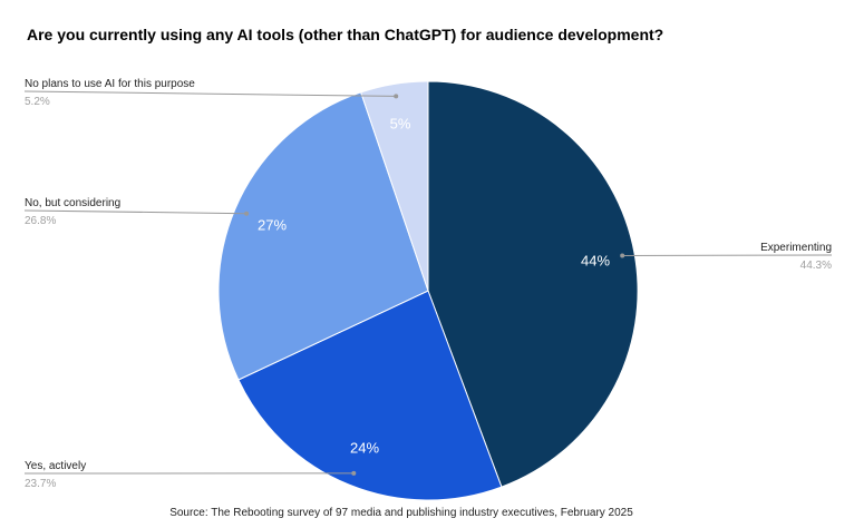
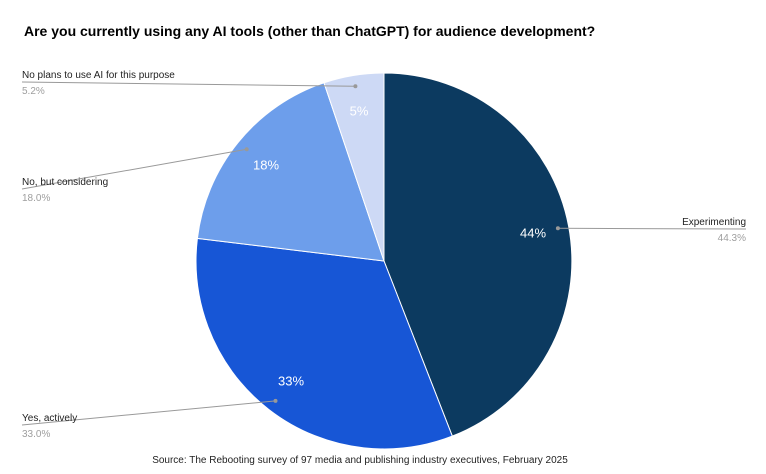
Yes, actively: 23.7% -> 33.0%
No, but considering: 26.8% -> 18.0%
